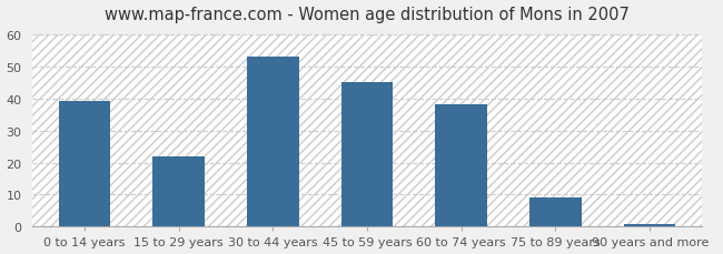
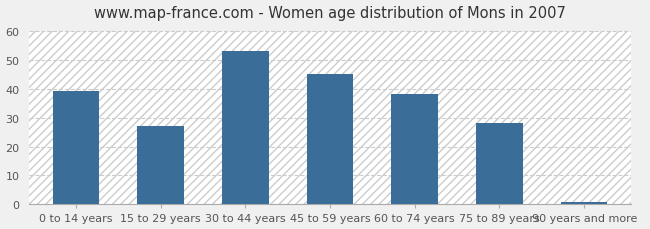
15 to 29 years: 22 -> 27
75 to 89 years: 9 -> 28
